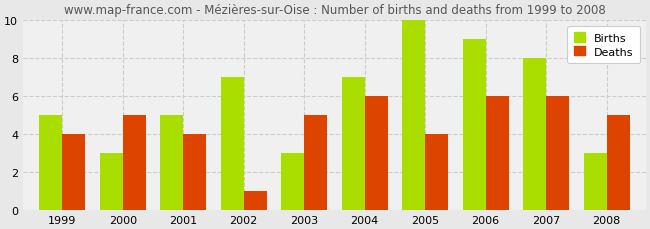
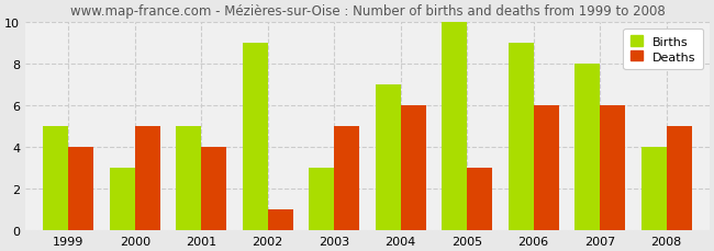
Births/2002: 7 -> 9
Deaths/2005: 4 -> 3
Births/2008: 3 -> 4
